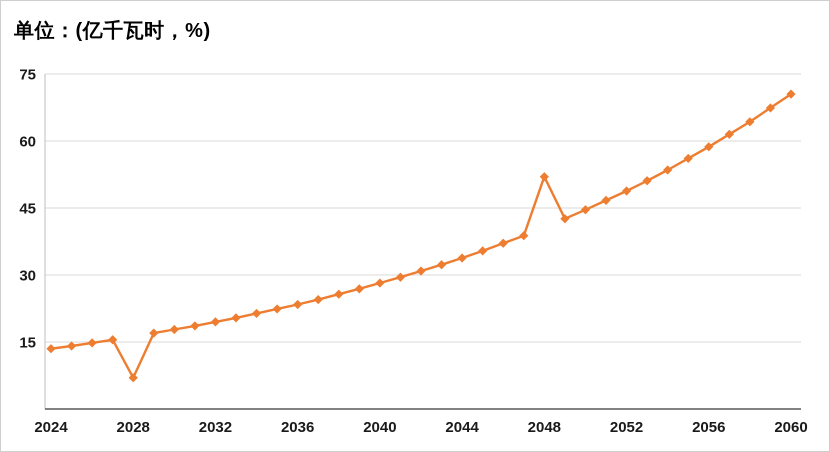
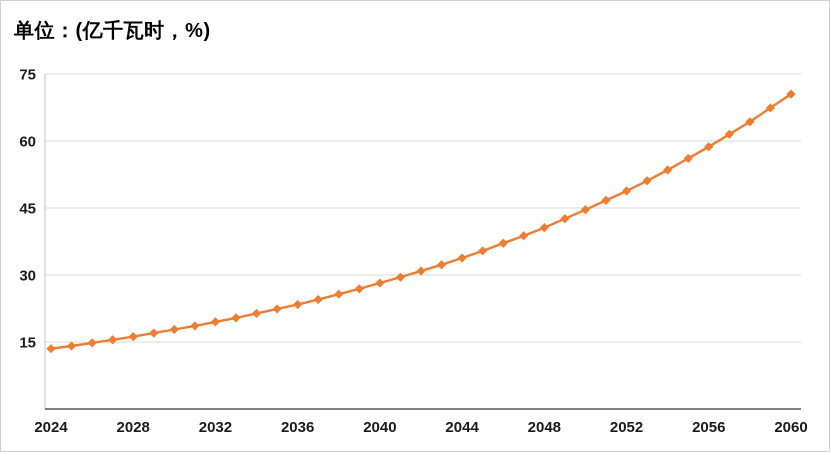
2028: 7 -> 16
2048: 52 -> 41
